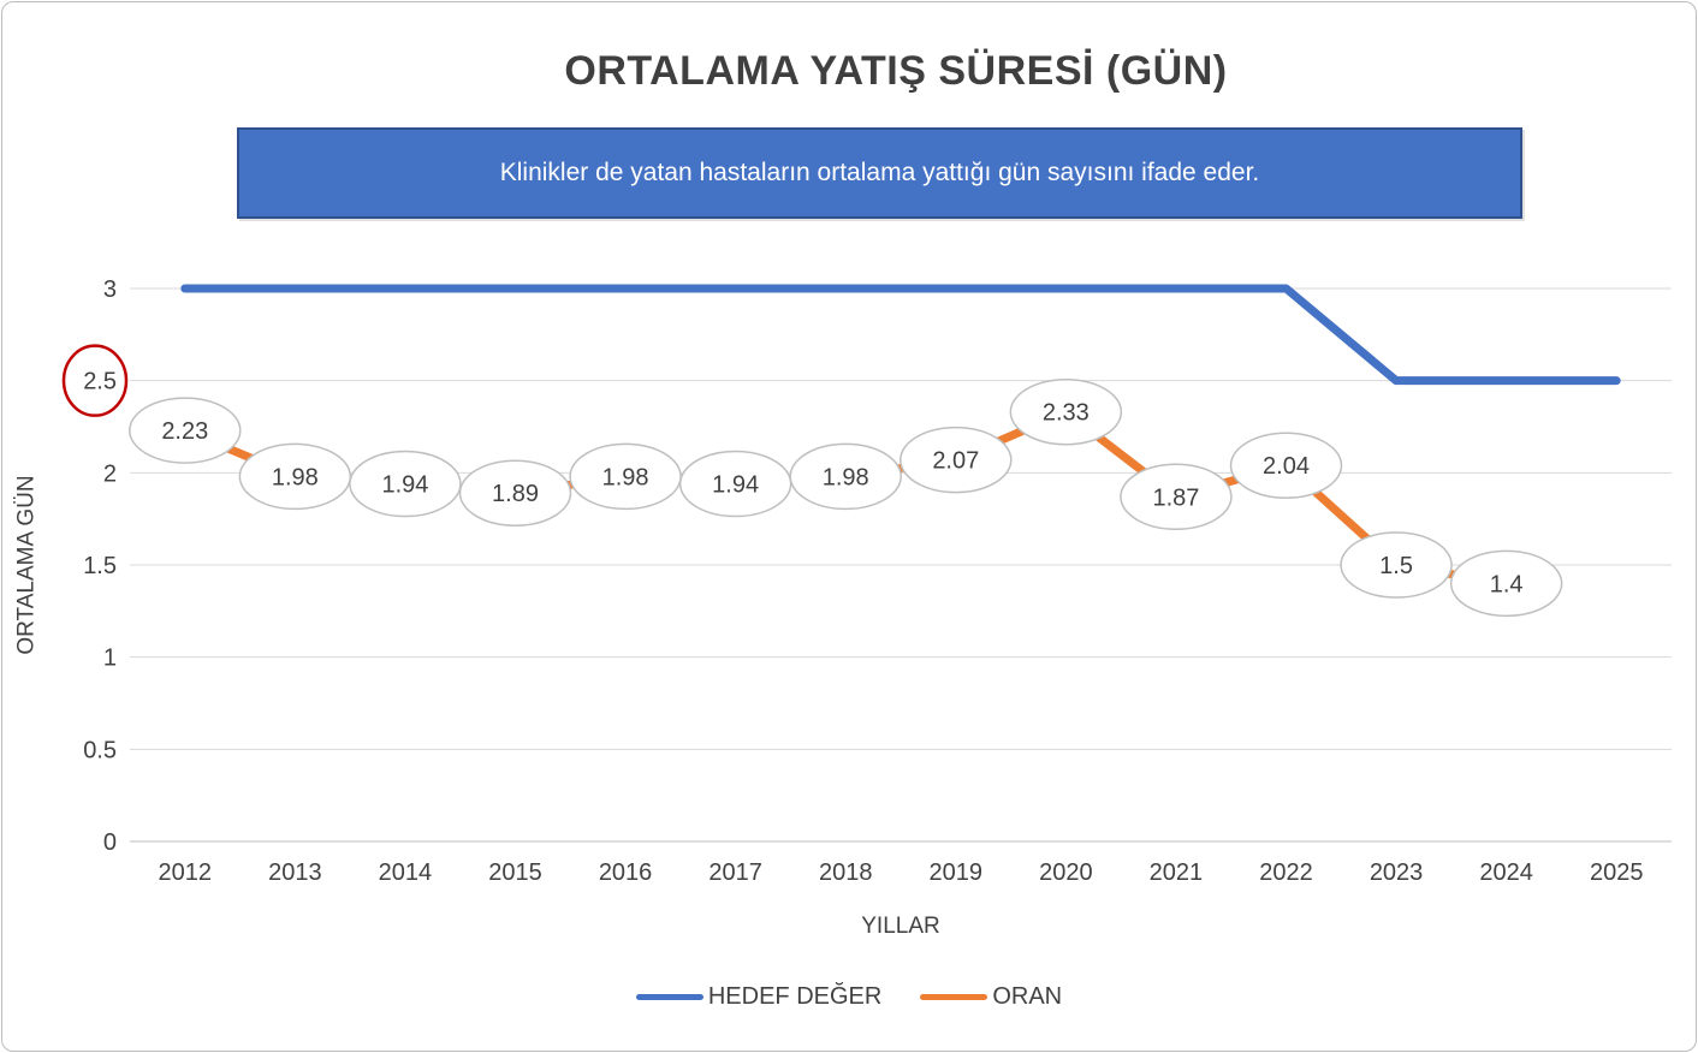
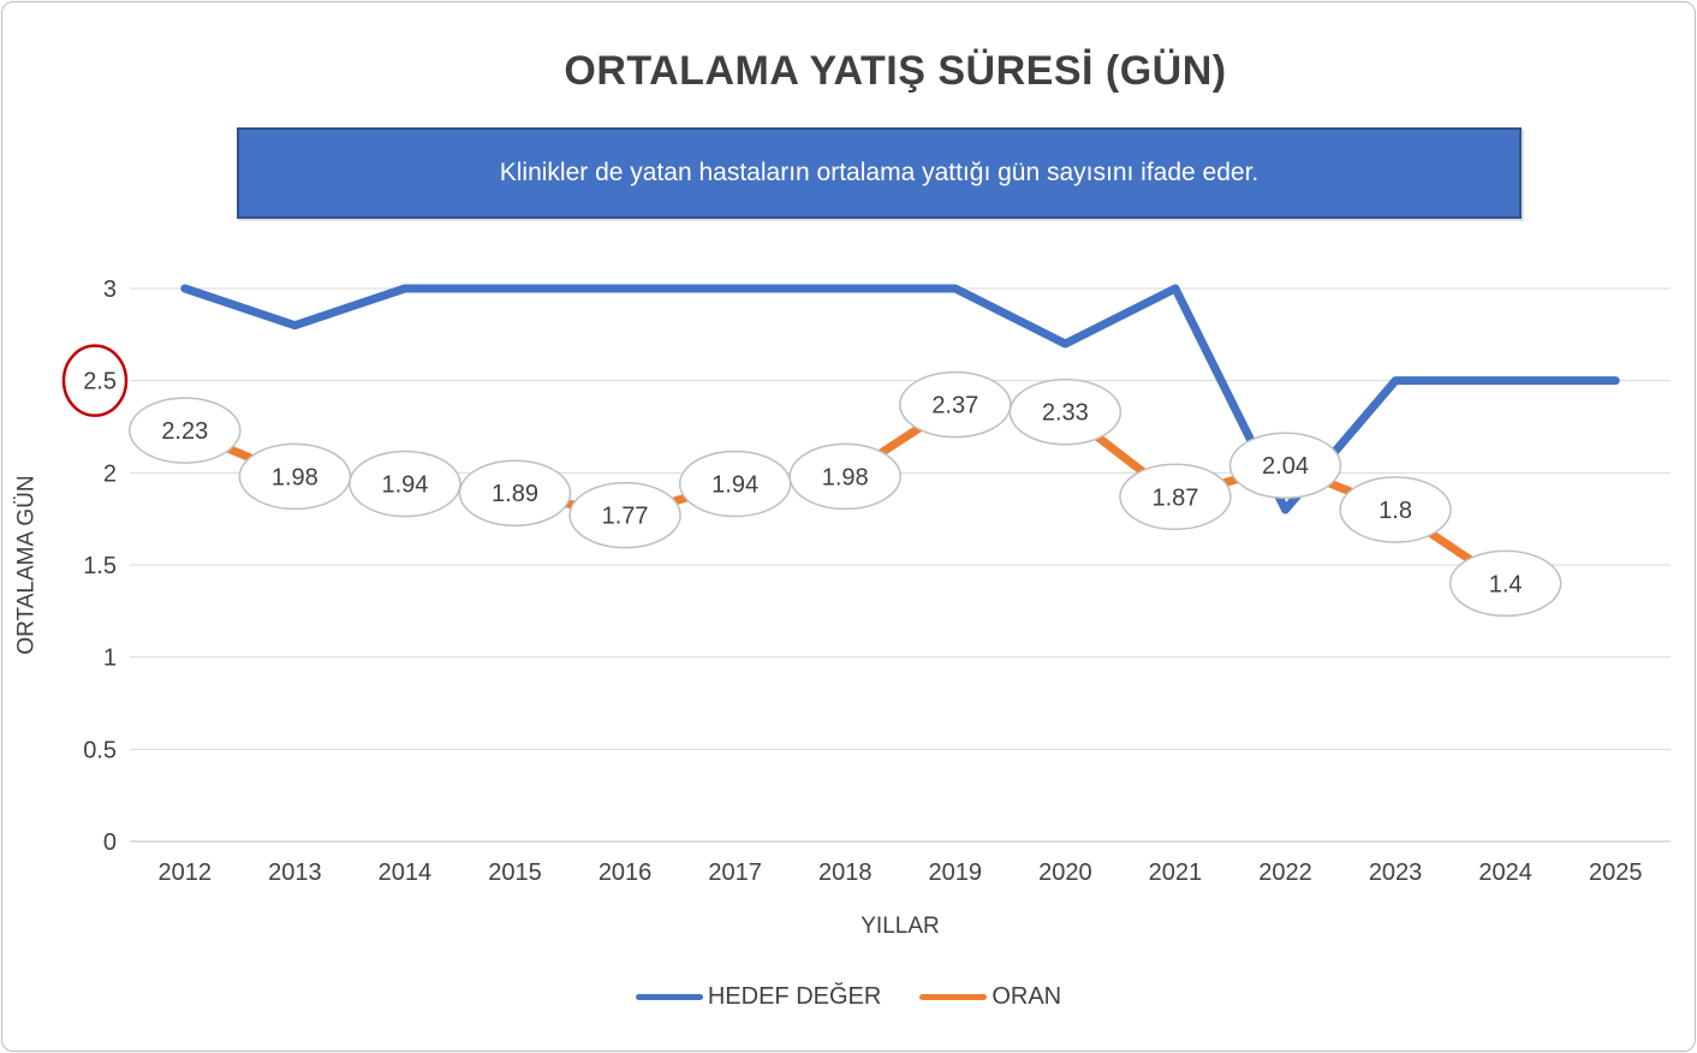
HEDEF DEĞER/2013: 3.0 -> 2.8
ORAN/2016: 1.98 -> 1.77
ORAN/2019: 2.07 -> 2.37
HEDEF DEĞER/2020: 3.0 -> 2.7
HEDEF DEĞER/2022: 3.0 -> 1.8
ORAN/2023: 1.5 -> 1.8
